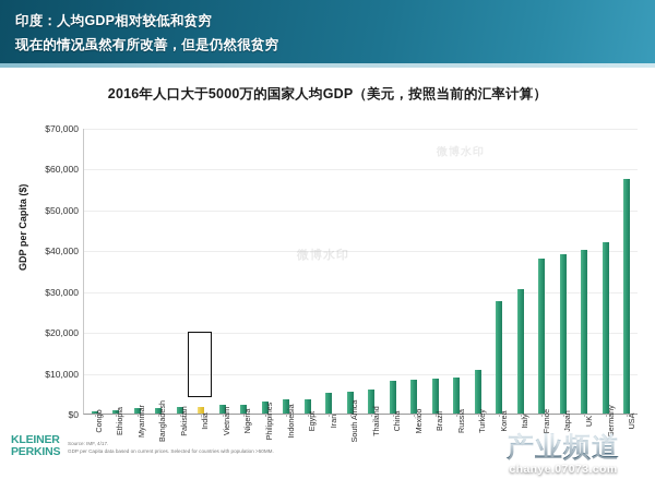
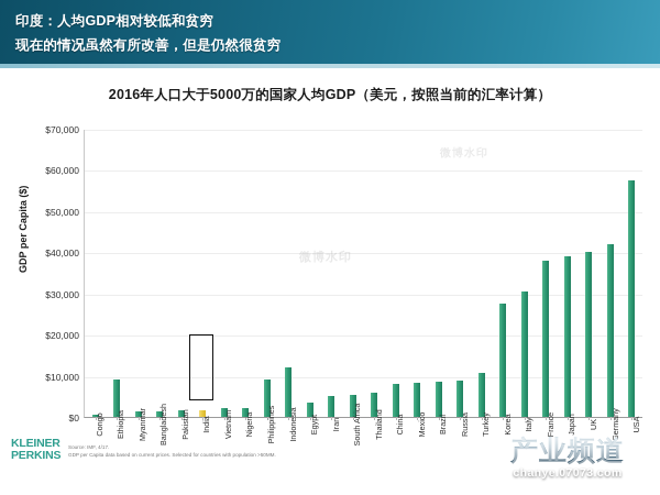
Ethiopia: $1000 -> $9000
Philippines: $3000 -> $9000
Indonesia: $4000 -> $12000
